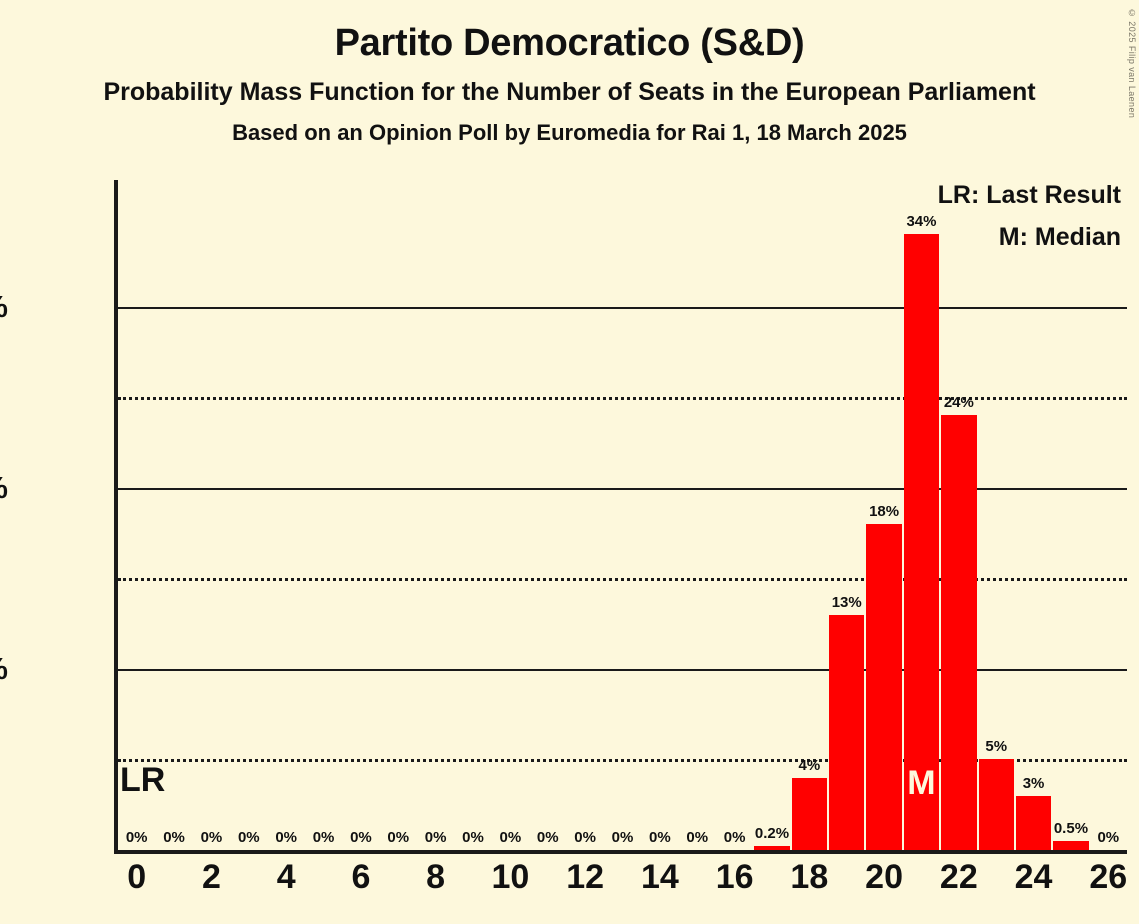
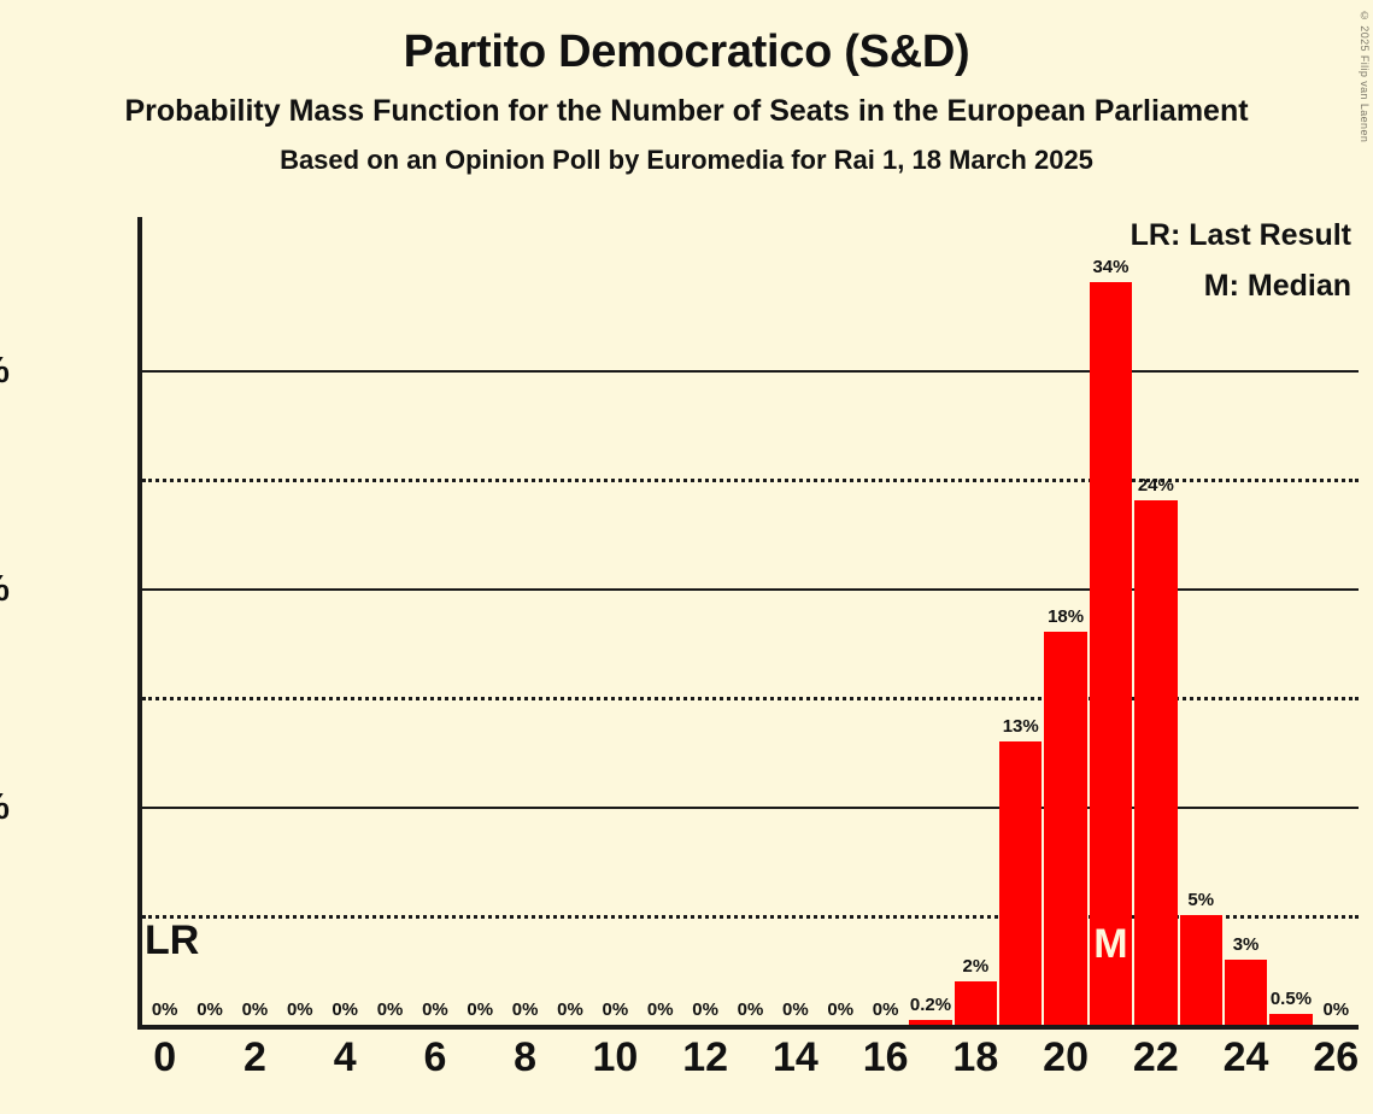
18: 4% -> 2%
